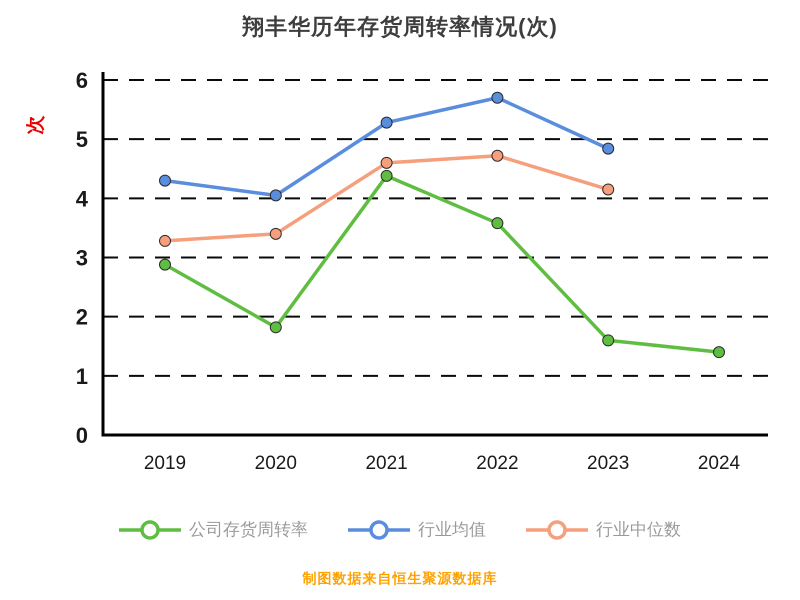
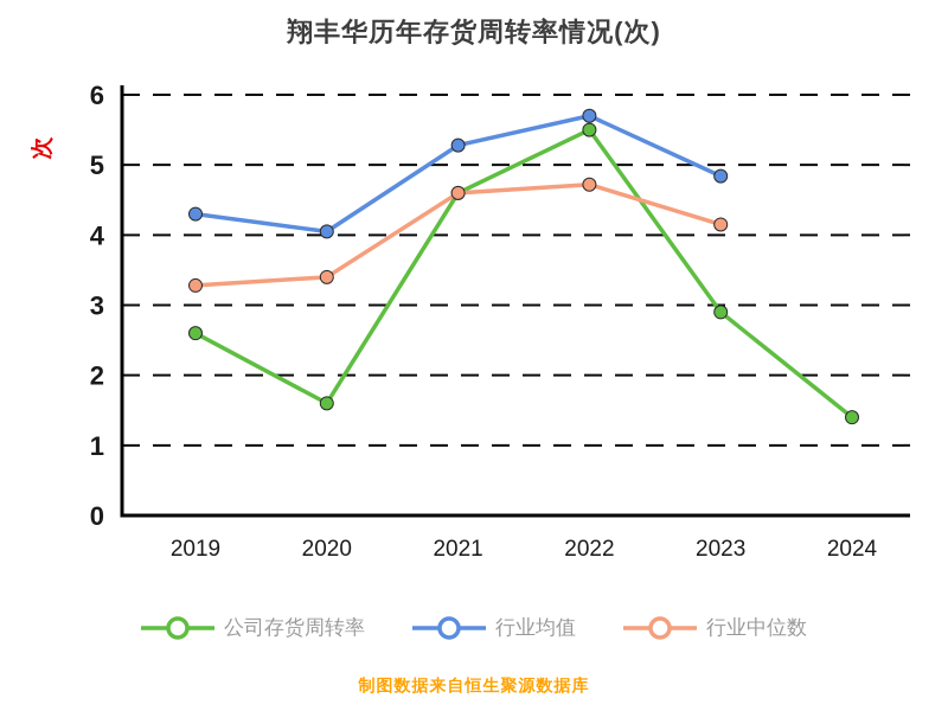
公司存货周转率/2019: 2.9 -> 2.6
公司存货周转率/2020: 1.8 -> 1.6
公司存货周转率/2021: 4.4 -> 4.6
公司存货周转率/2022: 3.6 -> 5.5
公司存货周转率/2023: 1.6 -> 2.9
